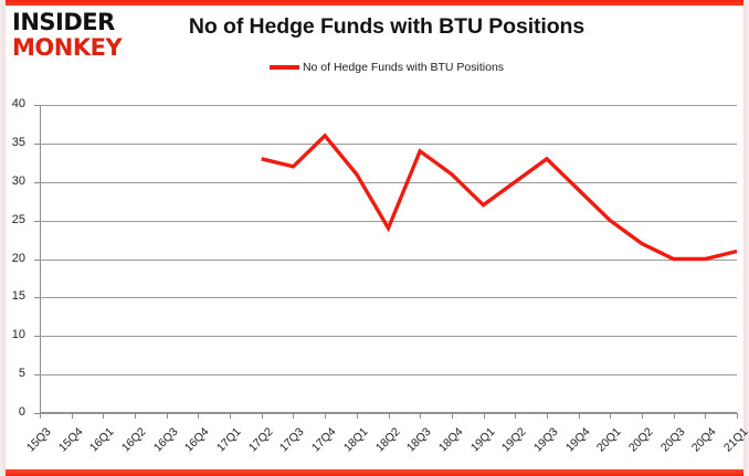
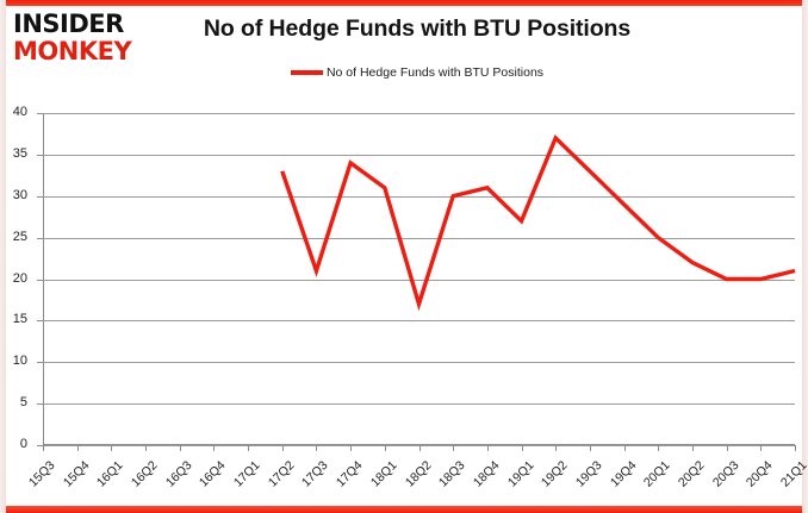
17Q3: 32 -> 21
17Q4: 36 -> 34
18Q2: 24 -> 17
18Q3: 34 -> 30
19Q2: 30 -> 37
